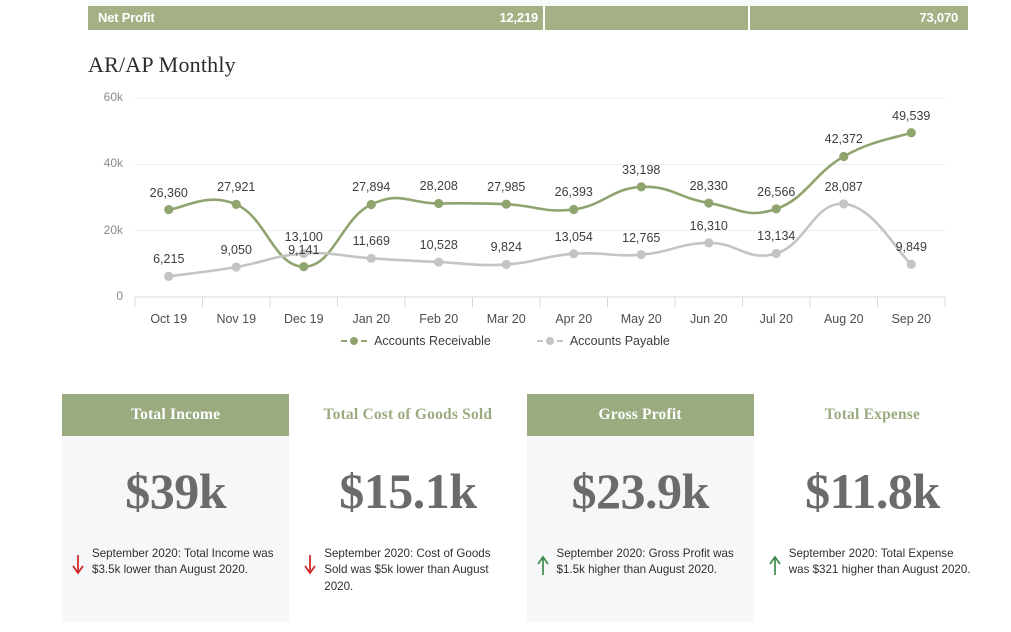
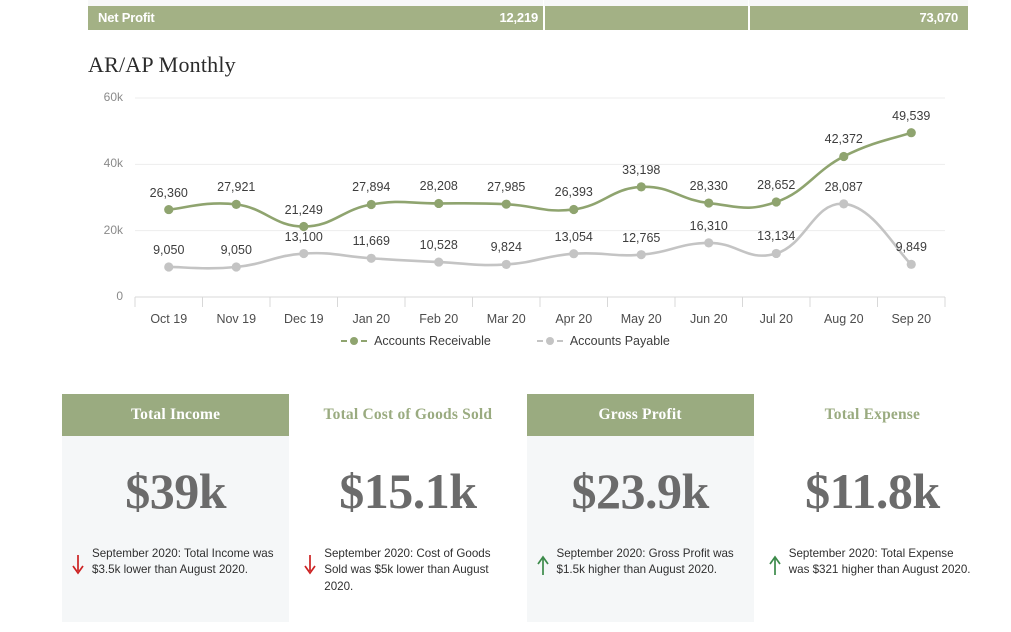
Accounts Payable/Oct 19: 6,215 -> 9,050
Accounts Receivable/Dec 19: 9,141 -> 21,249
Accounts Receivable/Jul 20: 26,566 -> 28,652
